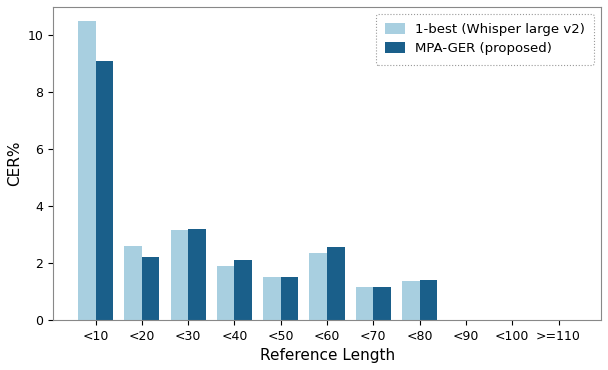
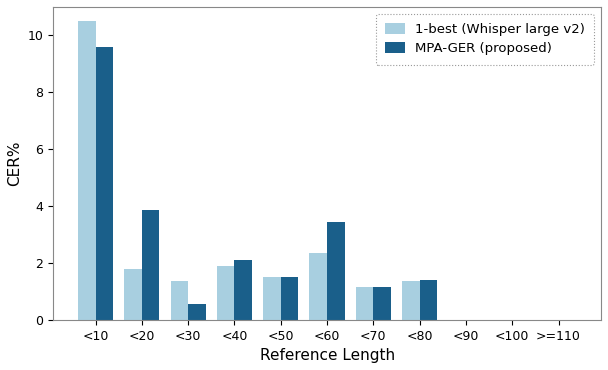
MPA-GER (proposed)/<10: 9.10 -> 9.60
1-best (Whisper large v2)/<20: 2.60 -> 1.80
MPA-GER (proposed)/<20: 2.20 -> 3.85
1-best (Whisper large v2)/<30: 3.15 -> 1.35
MPA-GER (proposed)/<30: 3.20 -> 0.55
MPA-GER (proposed)/<60: 2.55 -> 3.45
